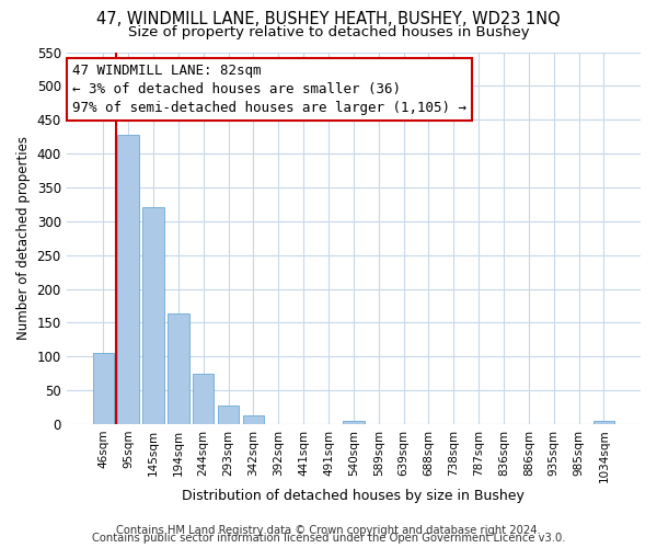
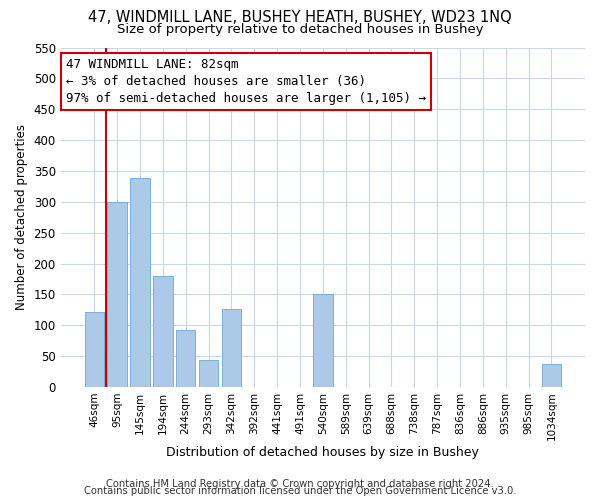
46sqm: 105 -> 122
95sqm: 428 -> 300
145sqm: 320 -> 338
194sqm: 163 -> 180
244sqm: 75 -> 92
293sqm: 27 -> 44
342sqm: 13 -> 126
540sqm: 5 -> 150
1034sqm: 4 -> 38
